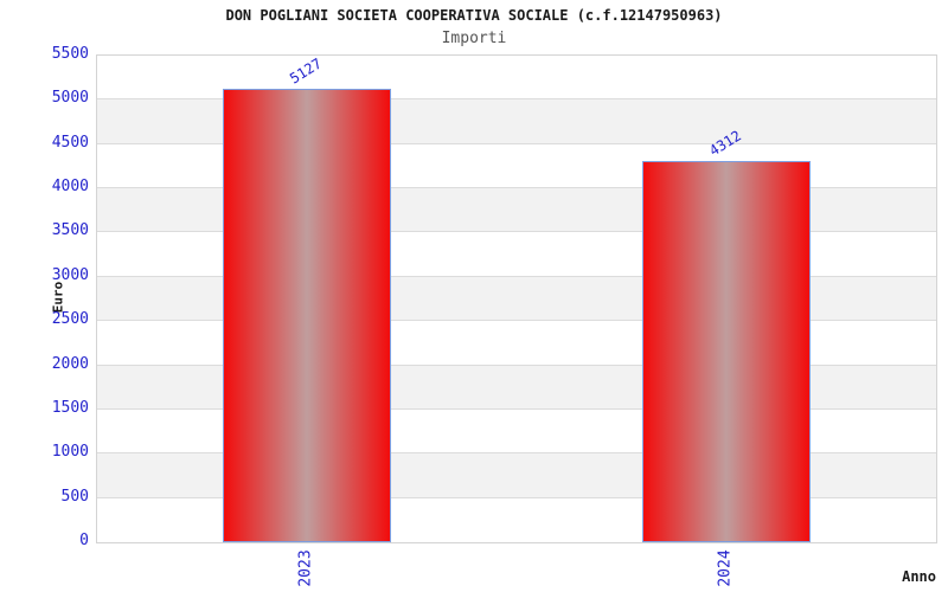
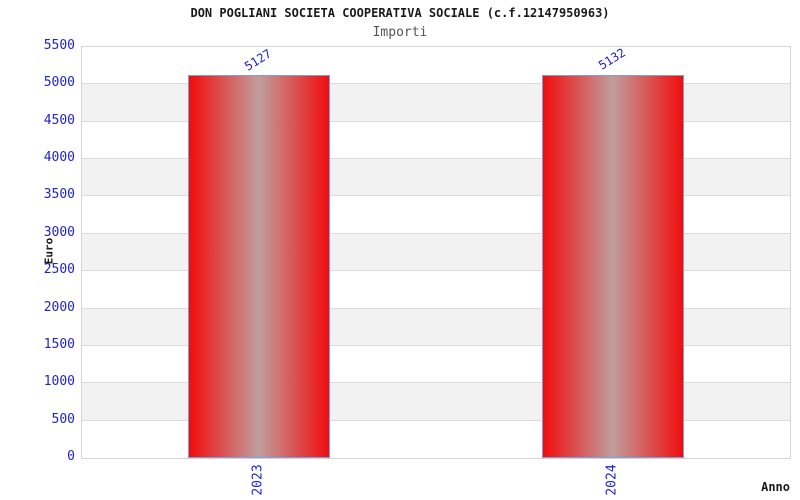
2024: 4312 -> 5132
